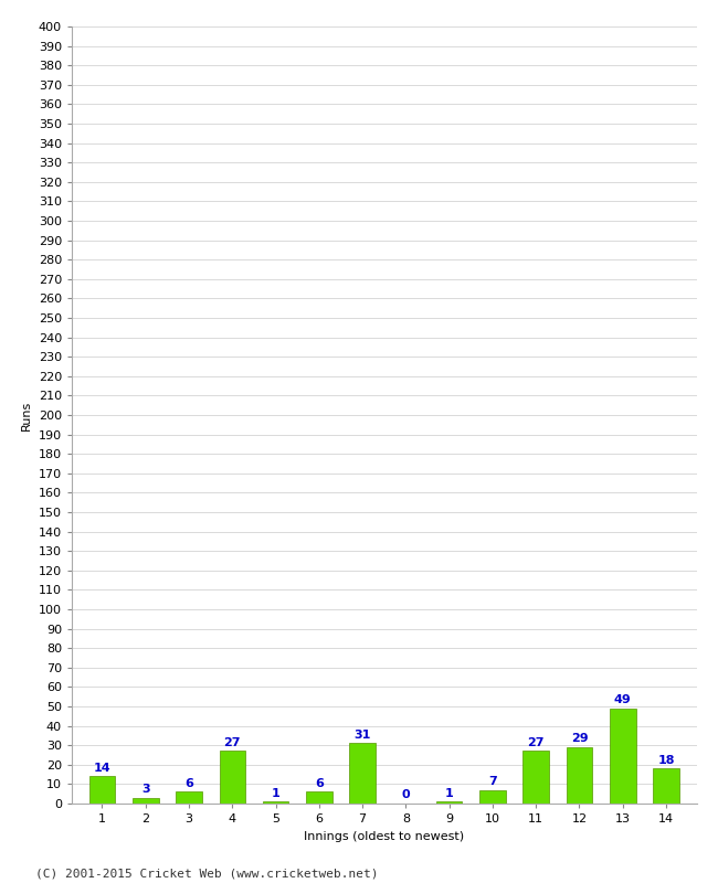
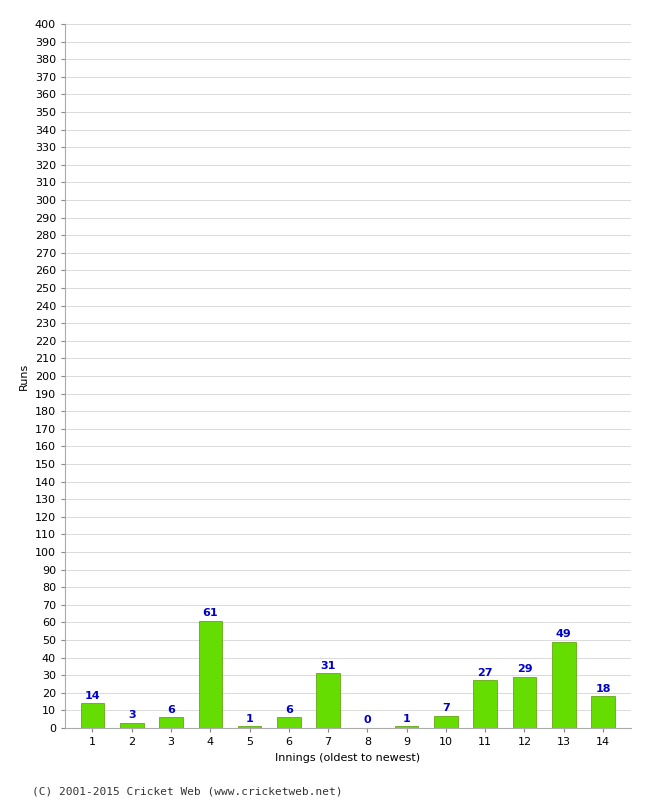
4: 27 -> 61
